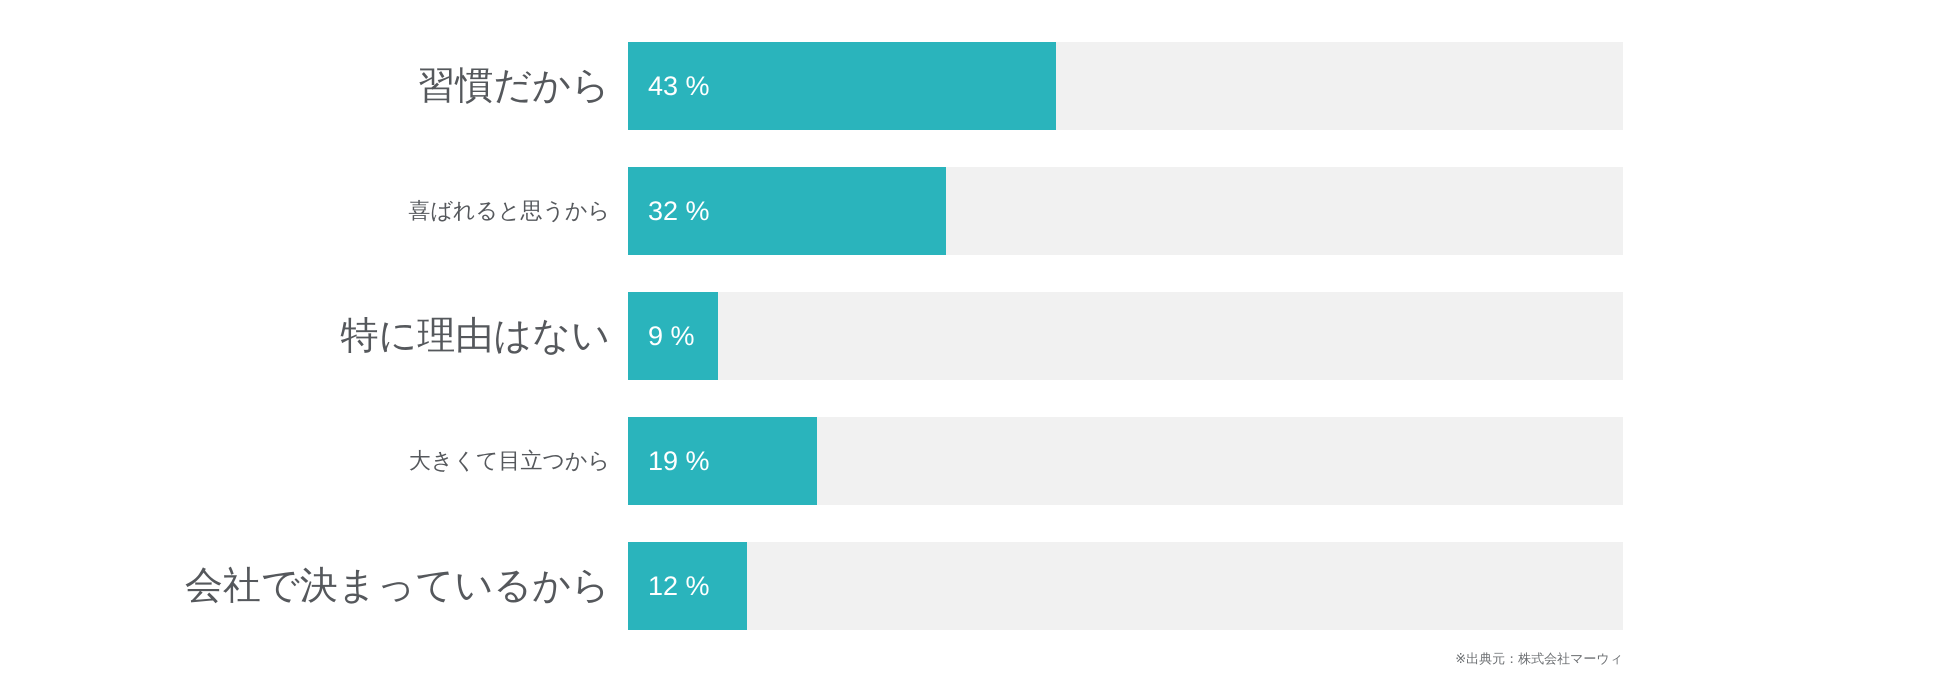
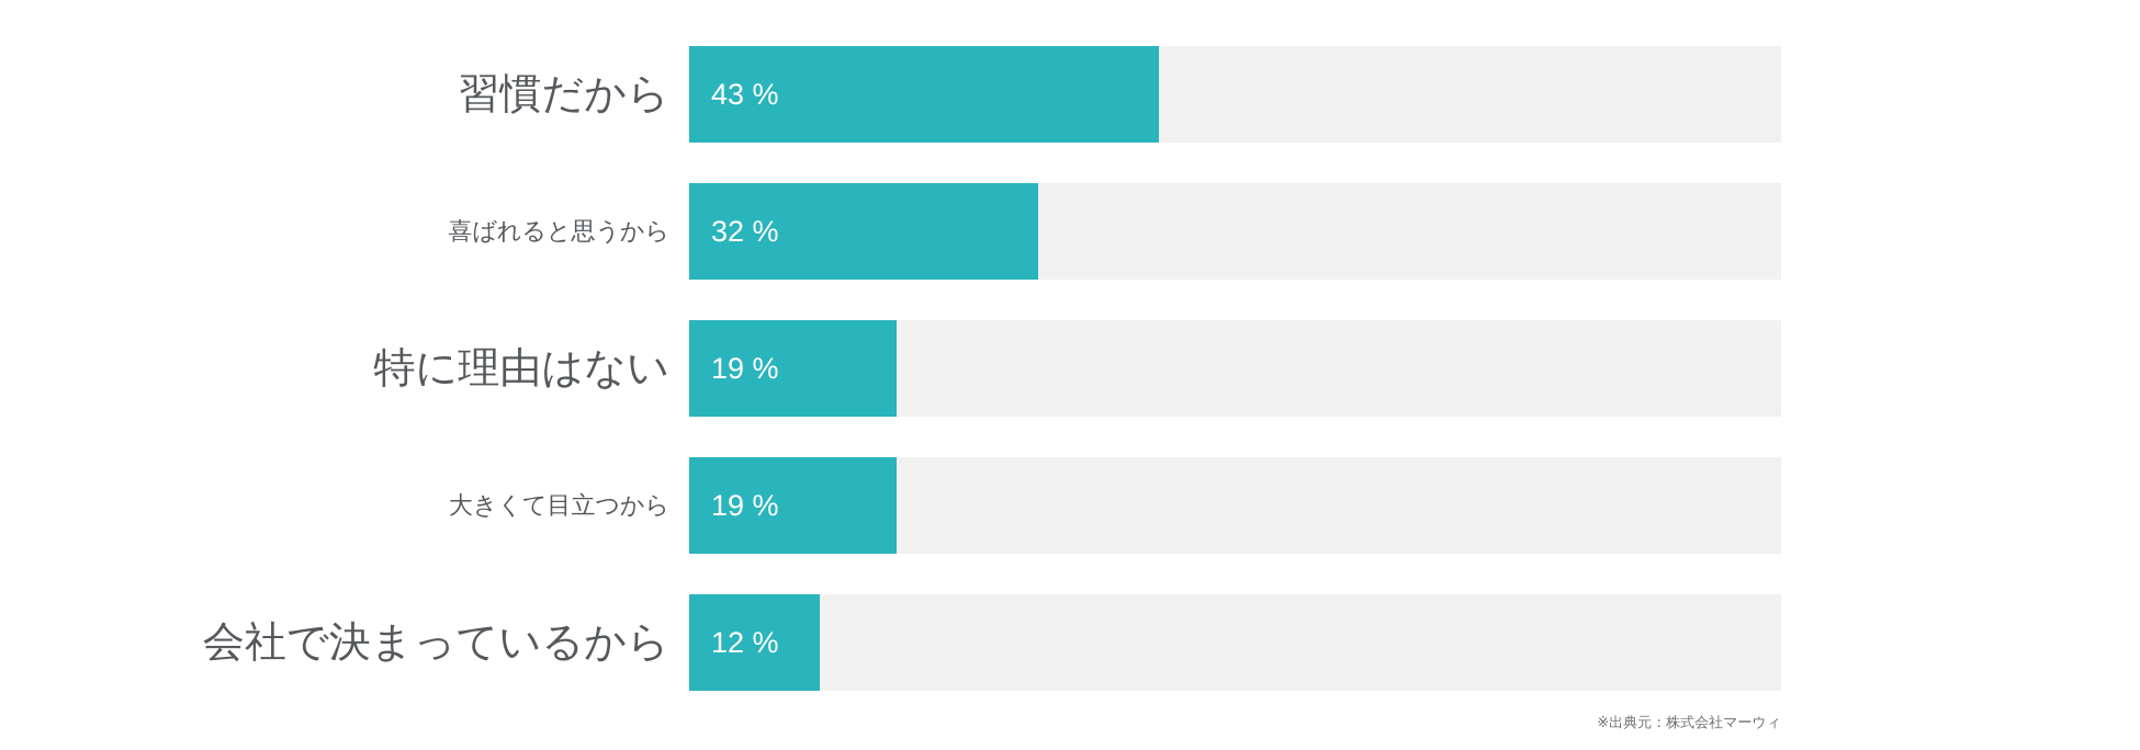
特に理由はない: 9 -> 19
